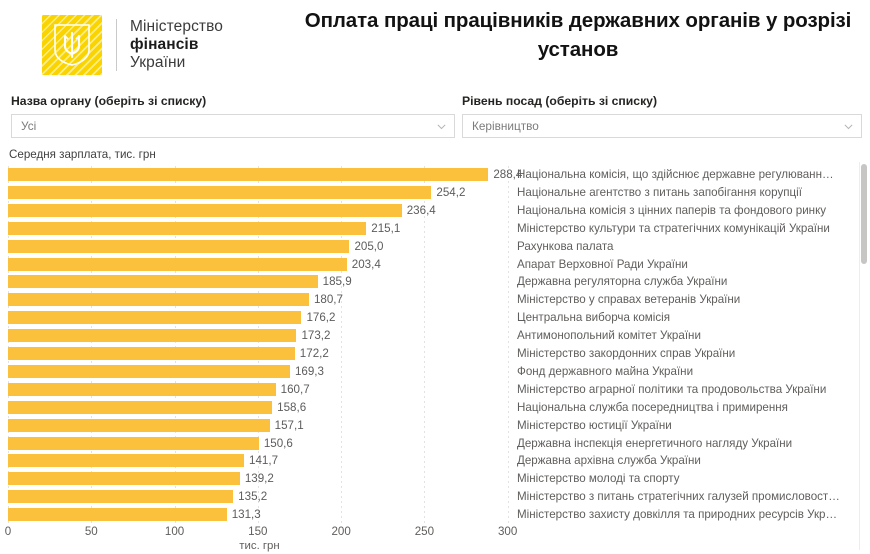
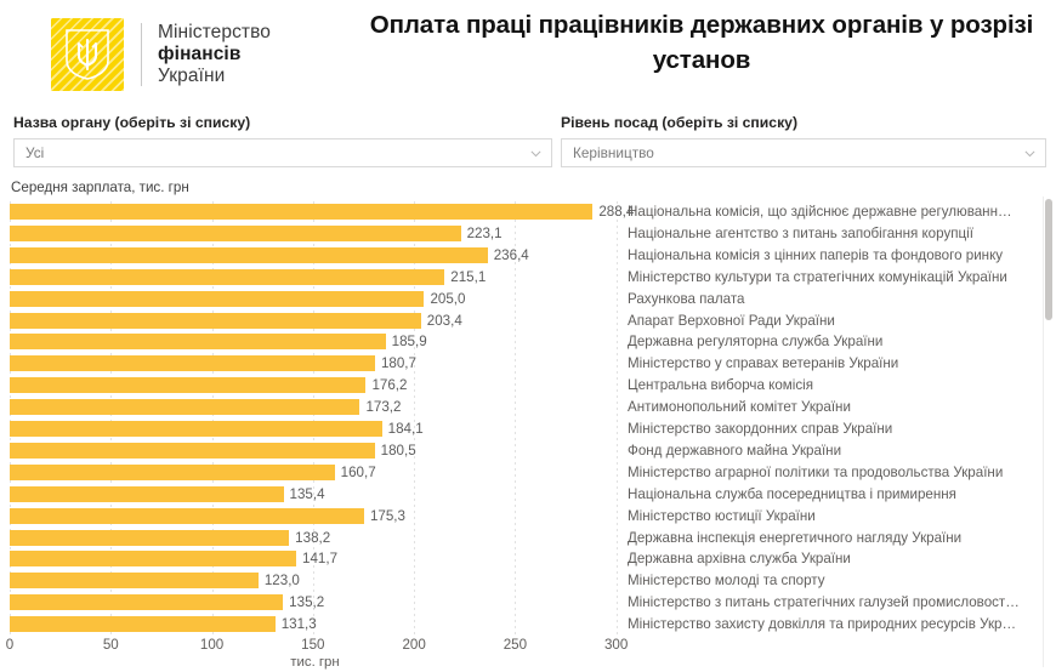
Національне агентство з питань запобігання корупції: 254,2 -> 223,1
Міністерство закордонних справ України: 172,2 -> 184,1
Фонд державного майна України: 169,3 -> 180,5
Національна служба посередництва і примирення: 158,6 -> 135,4
Міністерство юстиції України: 157,1 -> 175,3
Державна інспекція енергетичного нагляду України: 150,6 -> 138,2
Міністерство молоді та спорту: 139,2 -> 123,0
